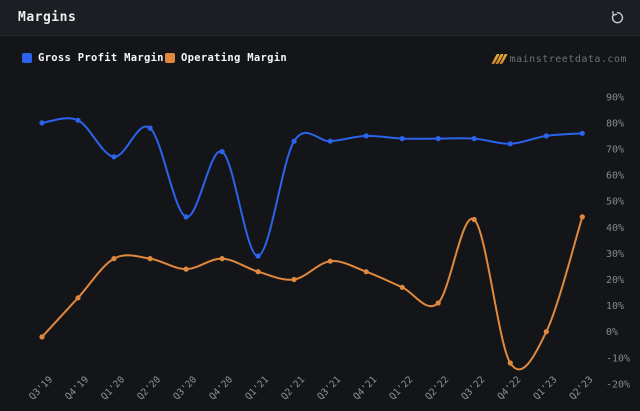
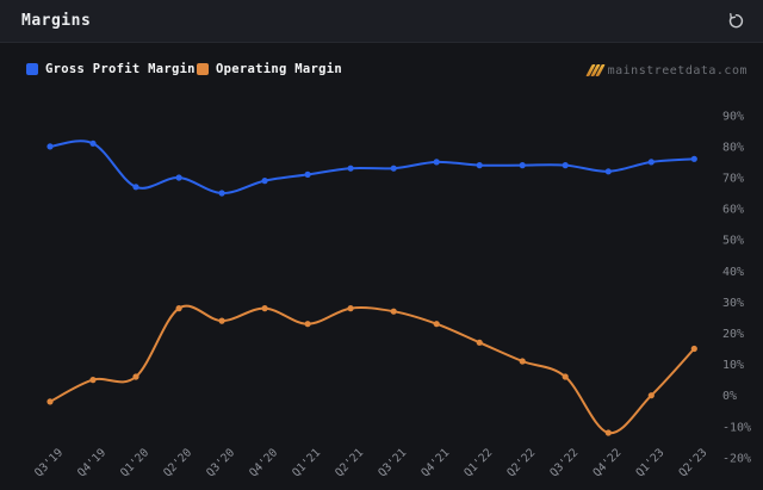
Operating Margin/Q4'19: 13% -> 5%
Operating Margin/Q1'20: 28% -> 6%
Gross Profit Margin/Q2'20: 78% -> 70%
Gross Profit Margin/Q3'20: 44% -> 65%
Gross Profit Margin/Q1'21: 29% -> 71%
Operating Margin/Q2'21: 20% -> 28%
Operating Margin/Q3'22: 43% -> 6%
Operating Margin/Q2'23: 44% -> 15%
